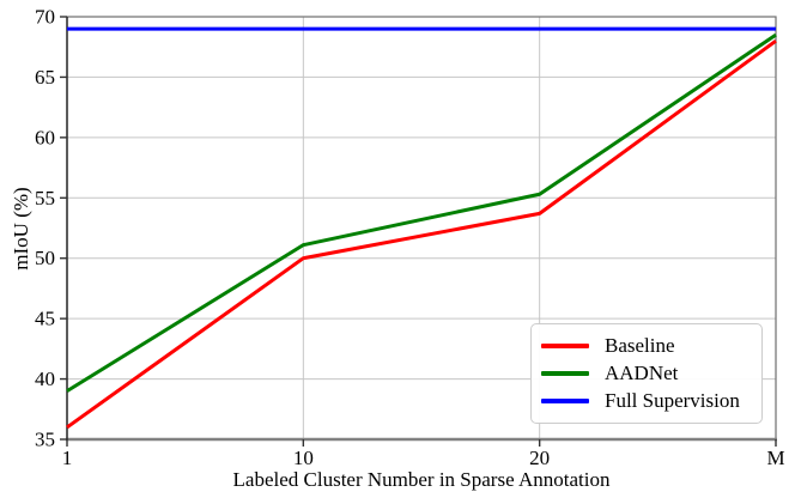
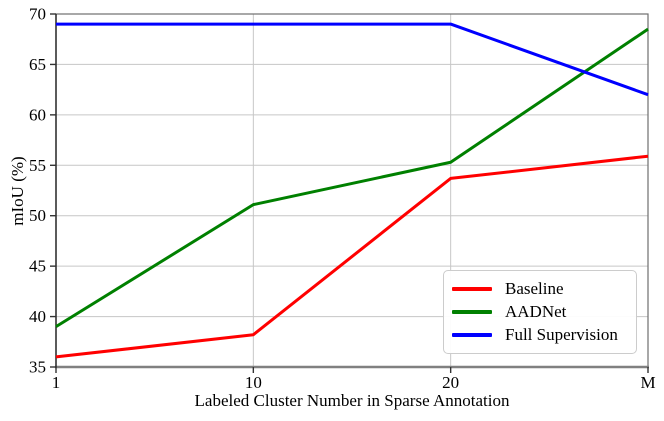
Baseline/10: 50.0 -> 38.2
Baseline/M: 68.0 -> 55.9
Full Supervision/M: 69 -> 62
